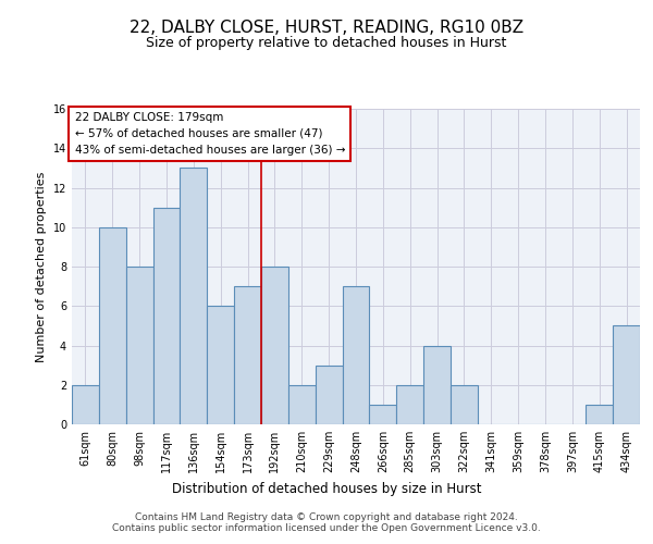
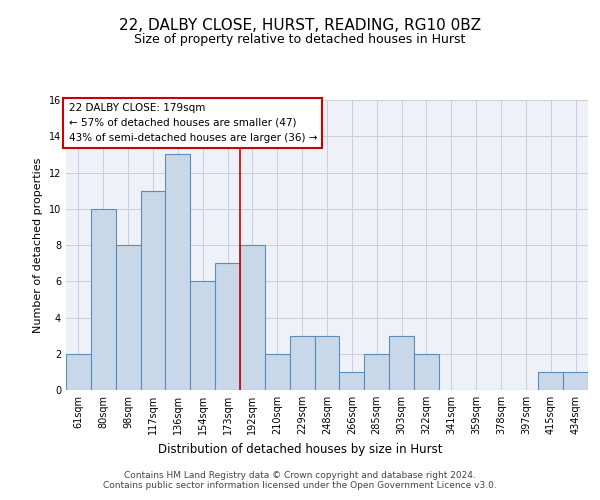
248sqm: 7 -> 3
303sqm: 4 -> 3
434sqm: 5 -> 1
